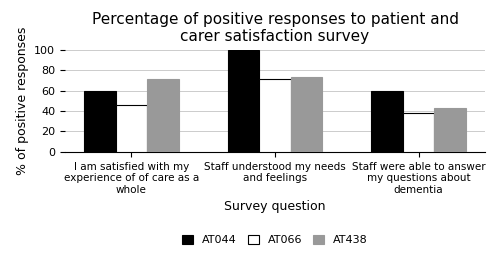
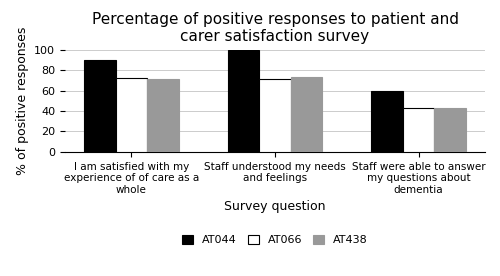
AT044/I am satisfied with my experience of of care as a whole: 60 -> 90
AT066/I am satisfied with my experience of of care as a whole: 46 -> 72
AT066/Staff were able to answer my questions about dementia: 38 -> 43
